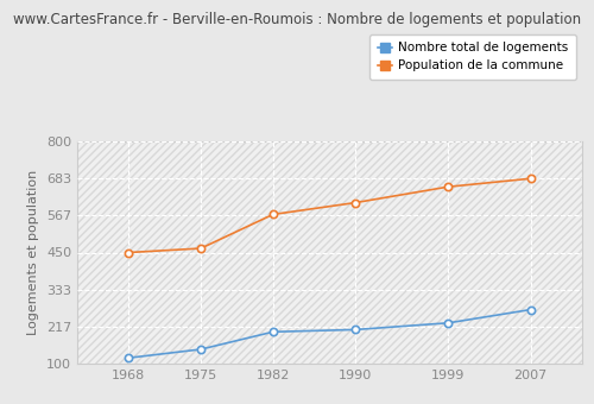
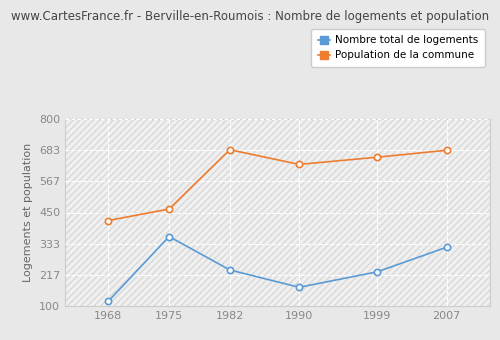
Population de la commune/1968: 450 -> 420
Nombre total de logements/1975: 145 -> 360
Nombre total de logements/1982: 200 -> 235
Population de la commune/1982: 570 -> 685
Nombre total de logements/1990: 207 -> 170
Population de la commune/1990: 607 -> 630
Nombre total de logements/2007: 270 -> 320
